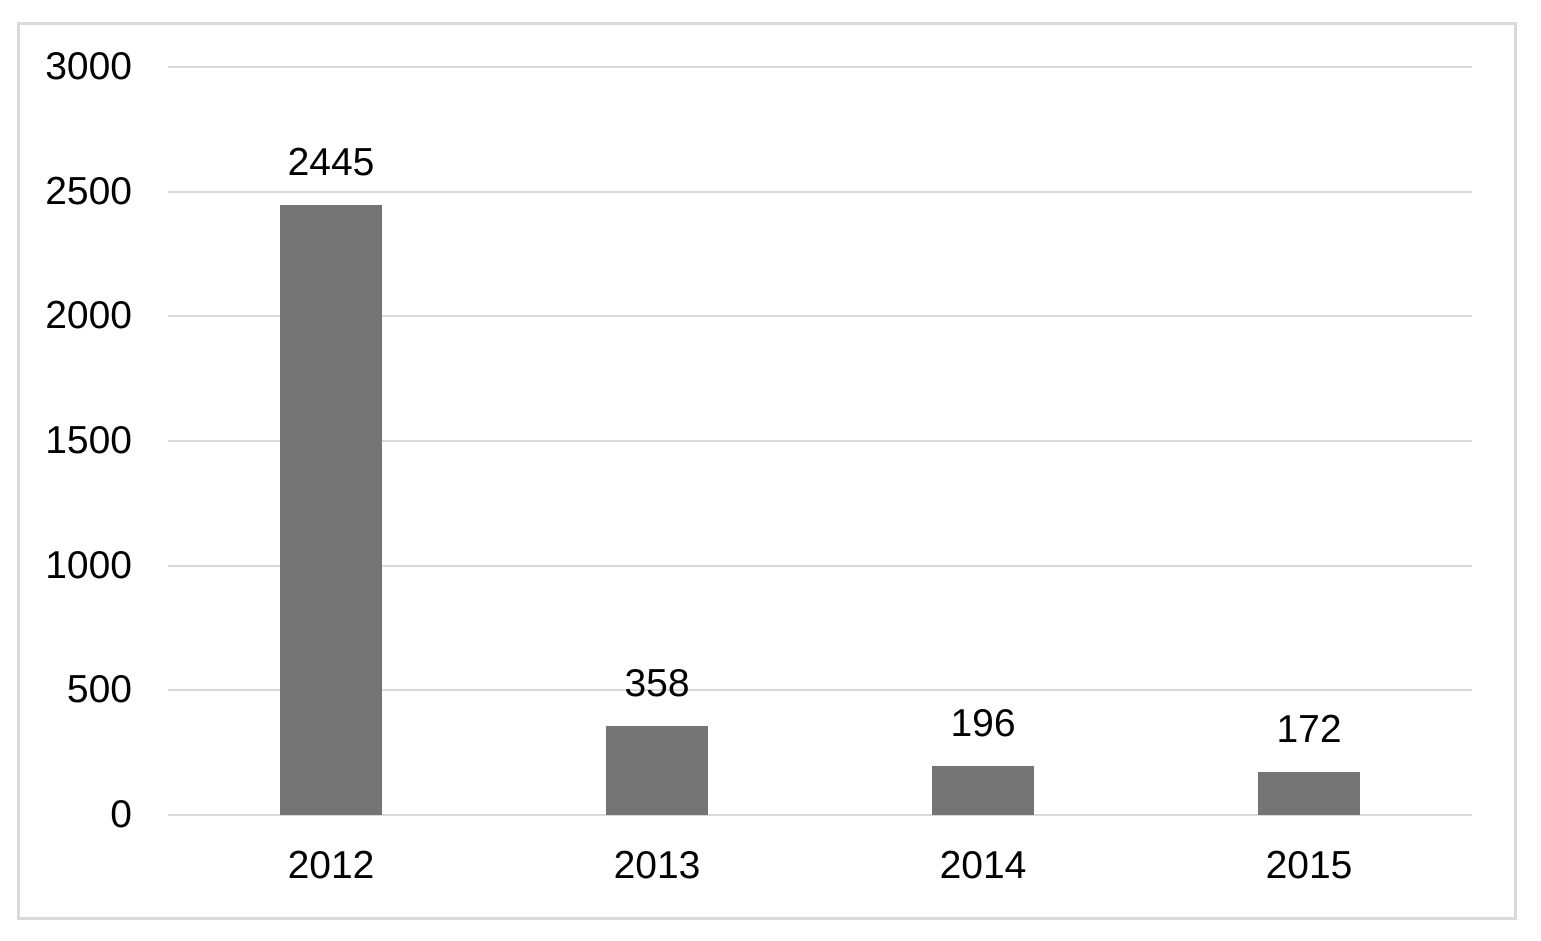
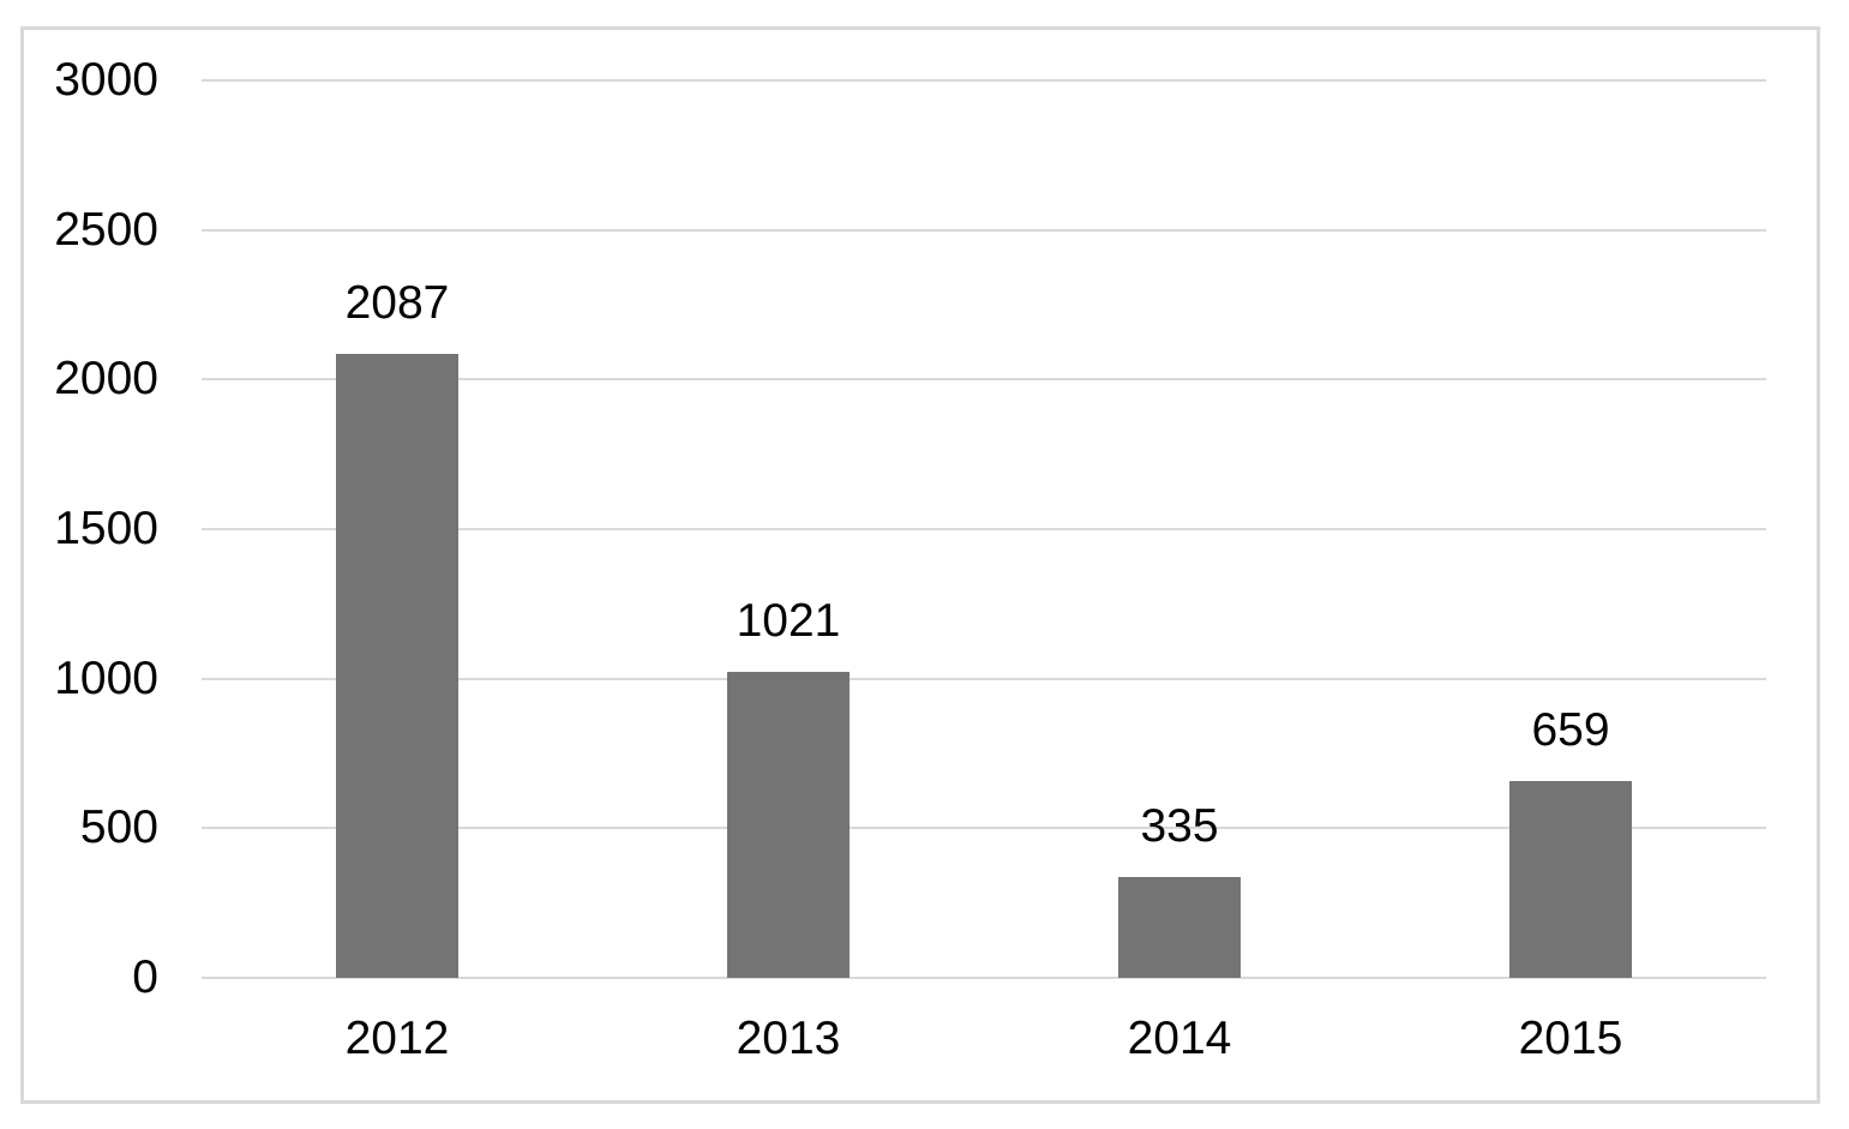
2012: 2445 -> 2087
2013: 358 -> 1021
2014: 196 -> 335
2015: 172 -> 659
